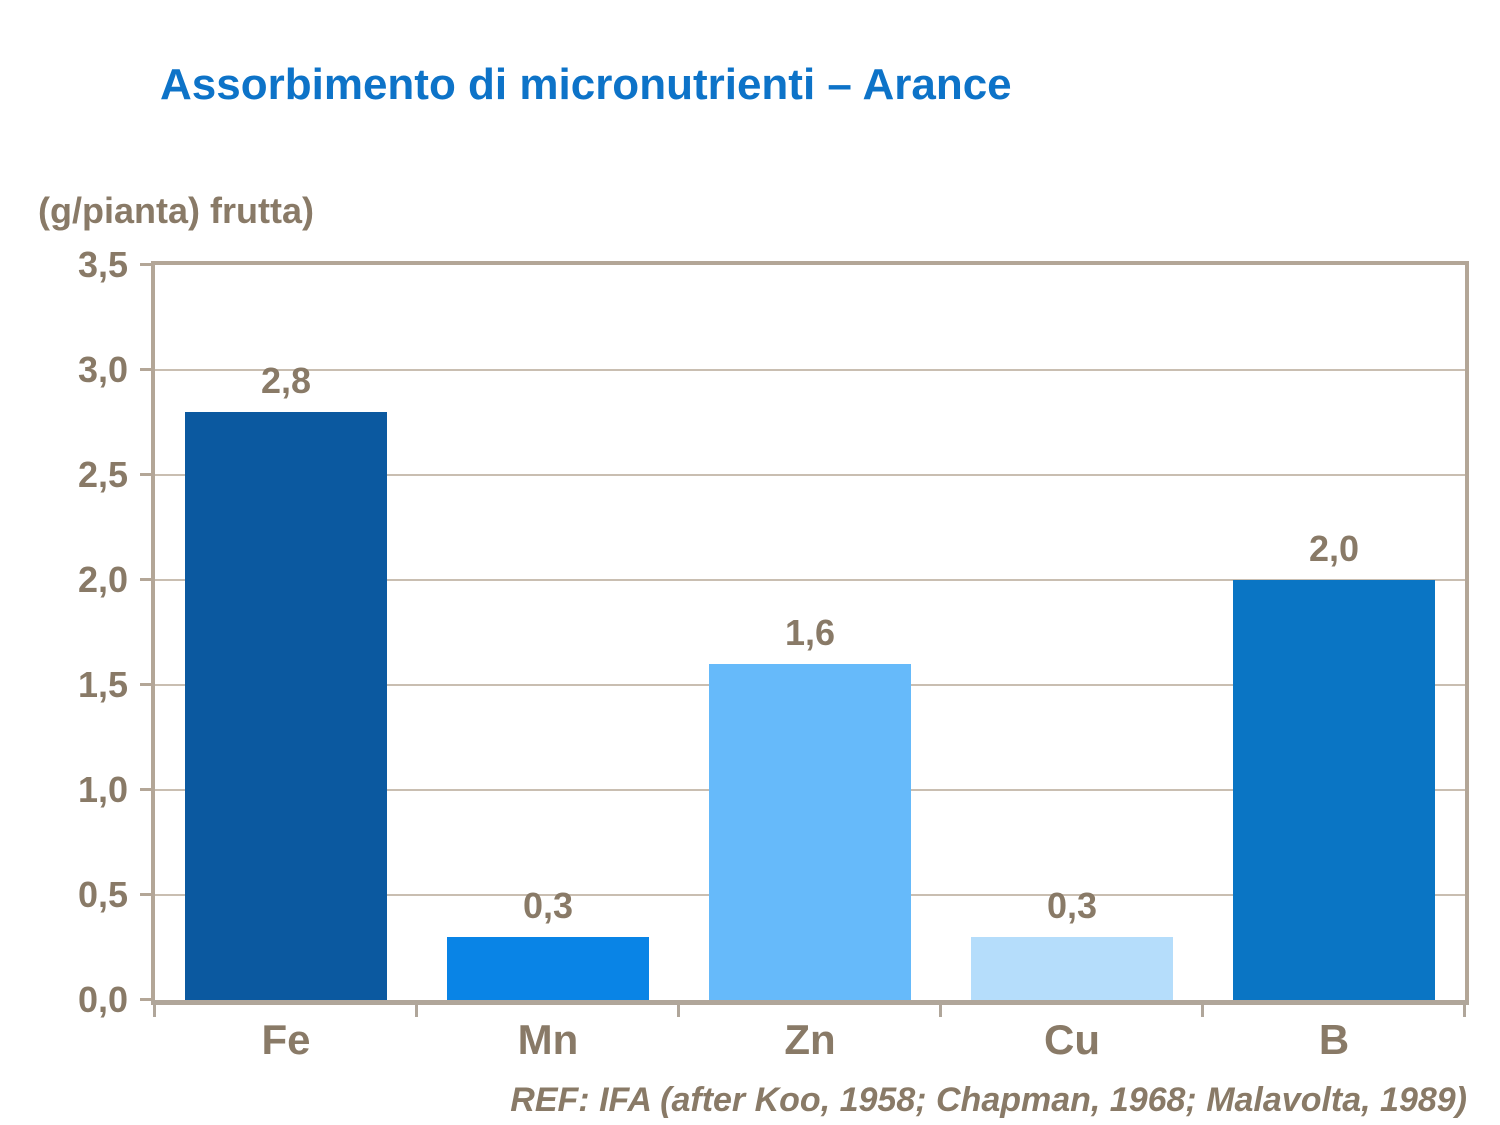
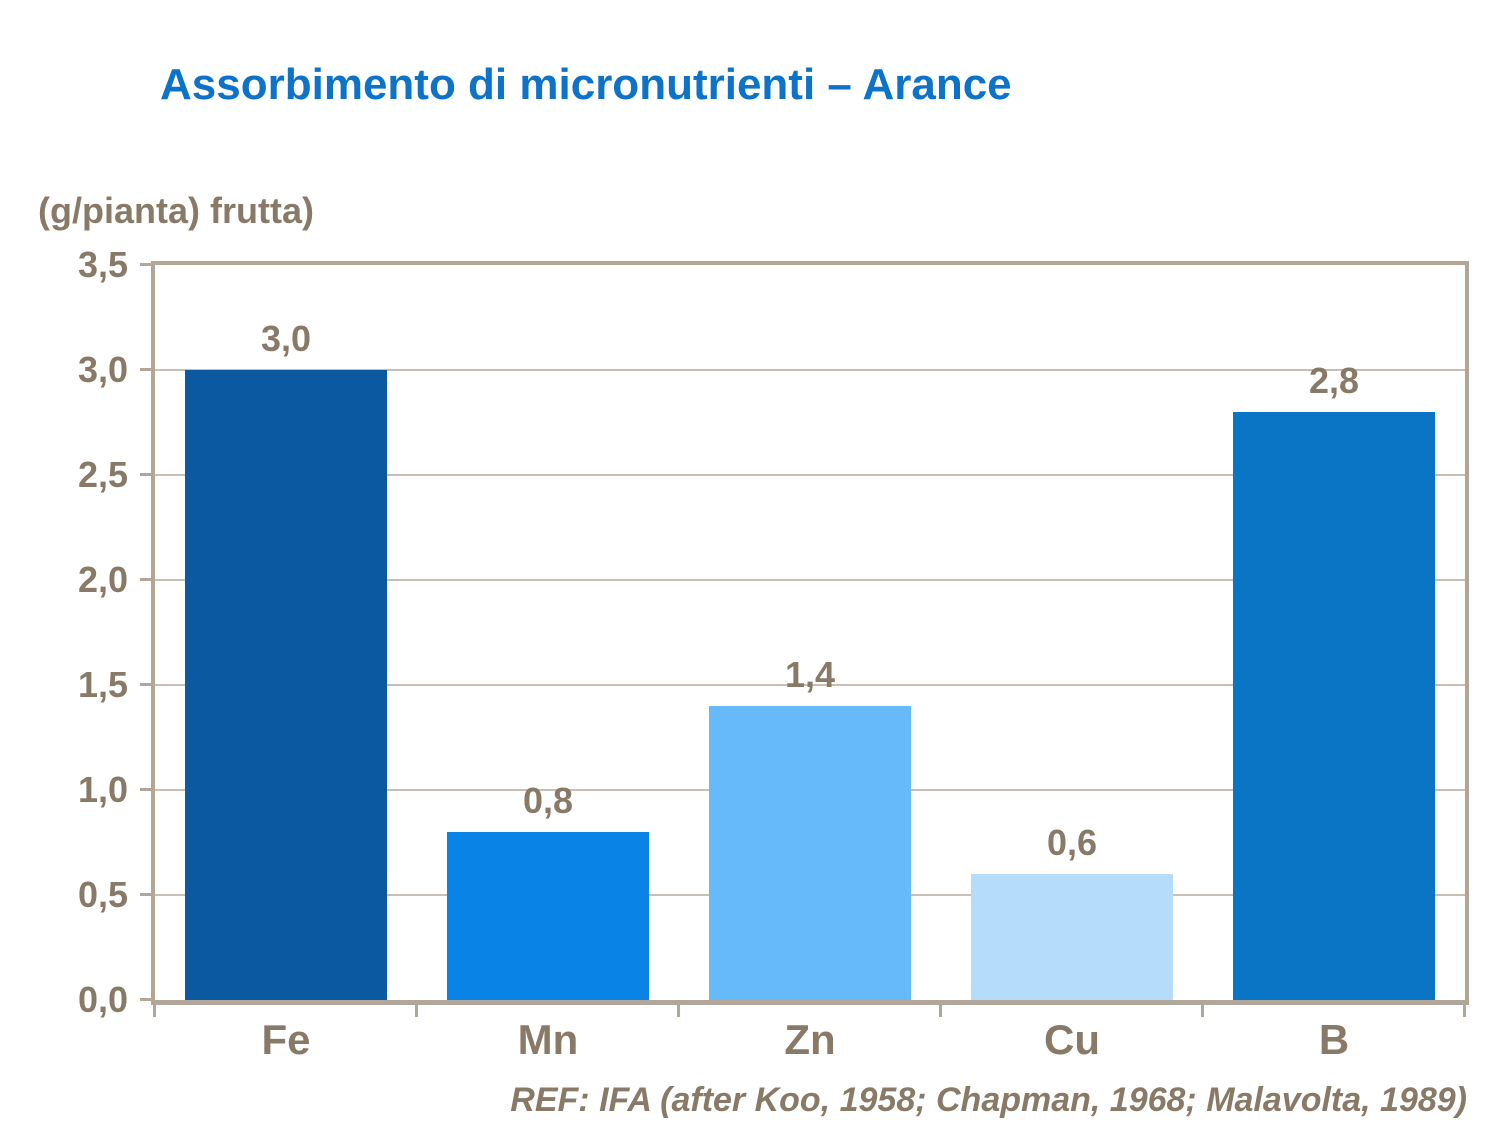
Fe: 2,8 -> 3,0
Mn: 0,3 -> 0,8
Zn: 1,6 -> 1,4
Cu: 0,3 -> 0,6
B: 2,0 -> 2,8
